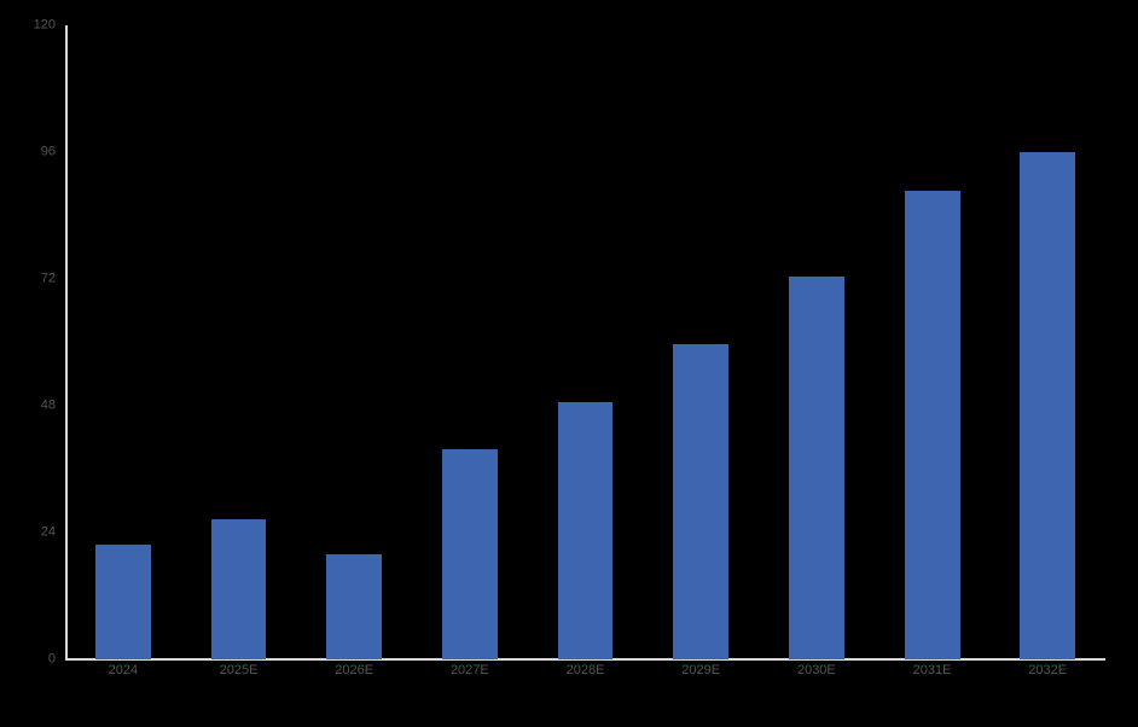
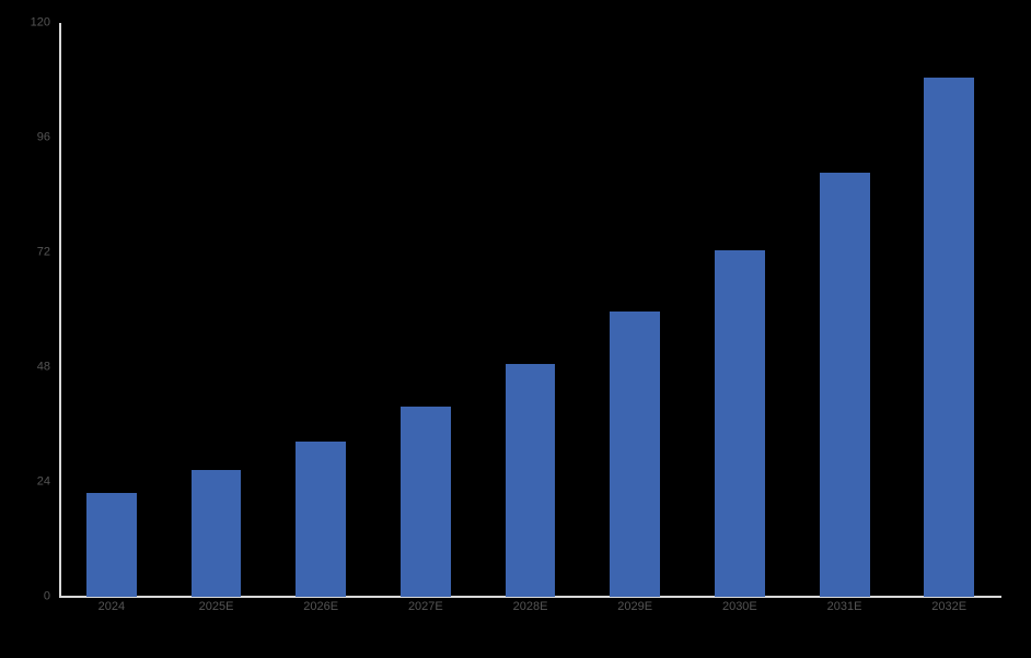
2026E: 20 -> 32
2032E: 96 -> 109
